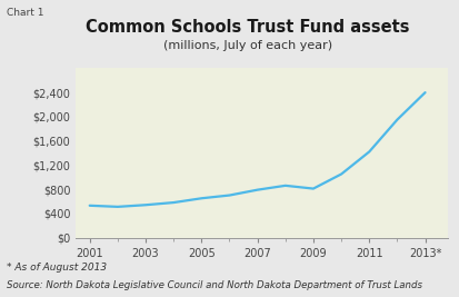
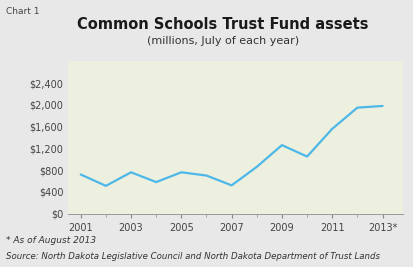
2001: $530 -> $720
2003: $540 -> $760
2005: $650 -> $760
2007: $790 -> $520
2009: $810 -> $1,260
2011: $1,420 -> $1,560
2013*: $2,400 -> $1,980
